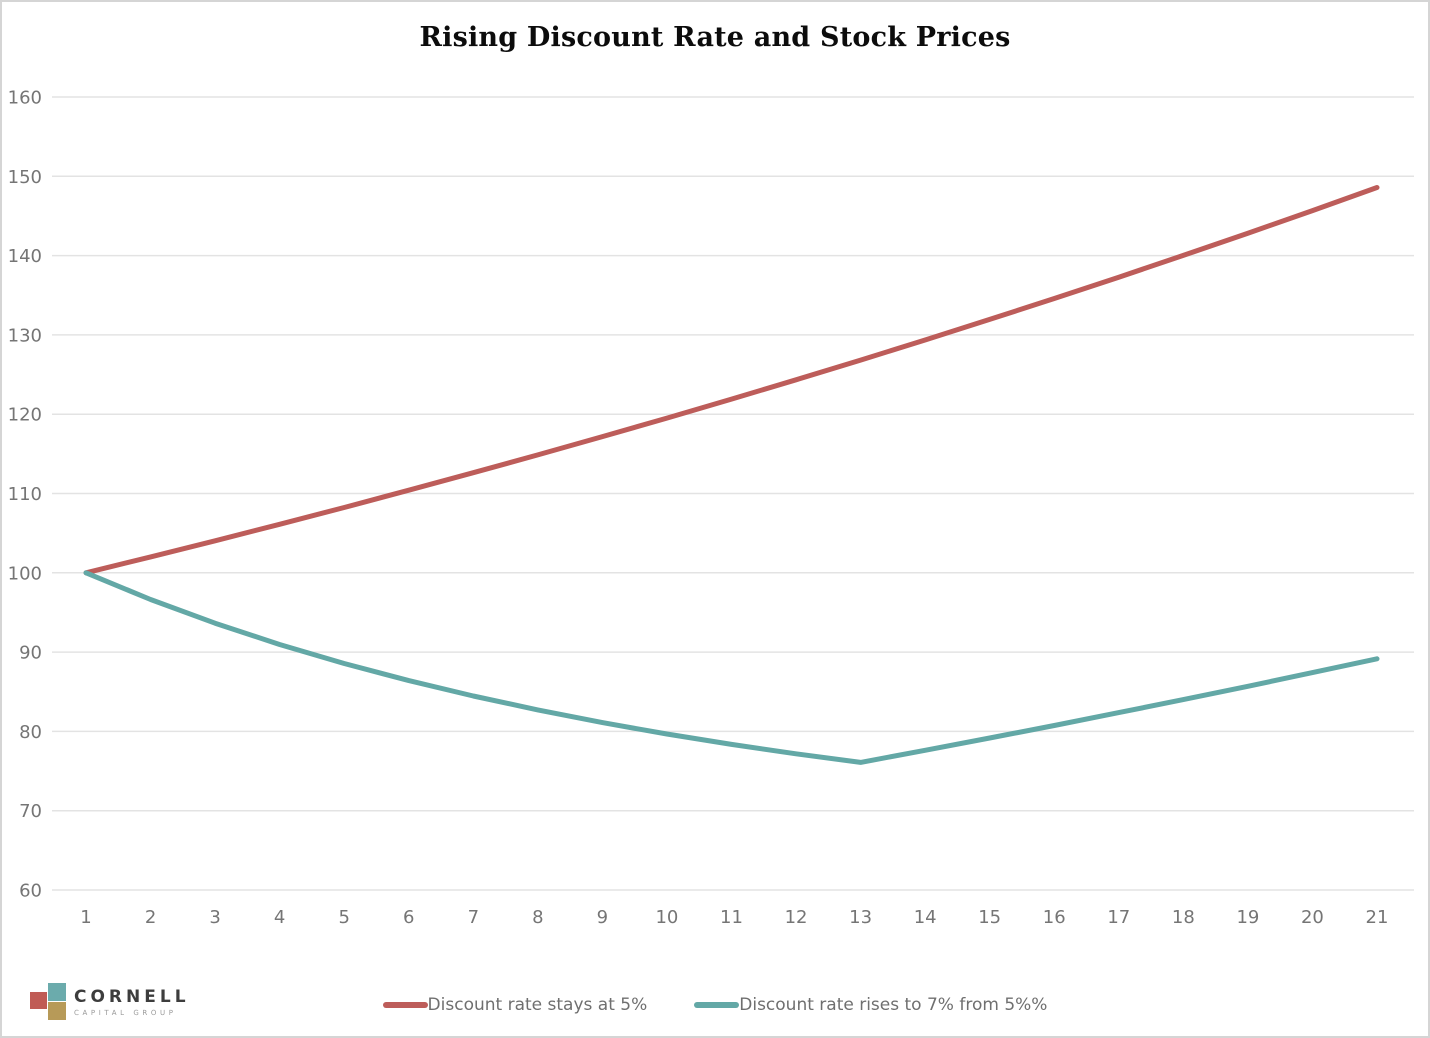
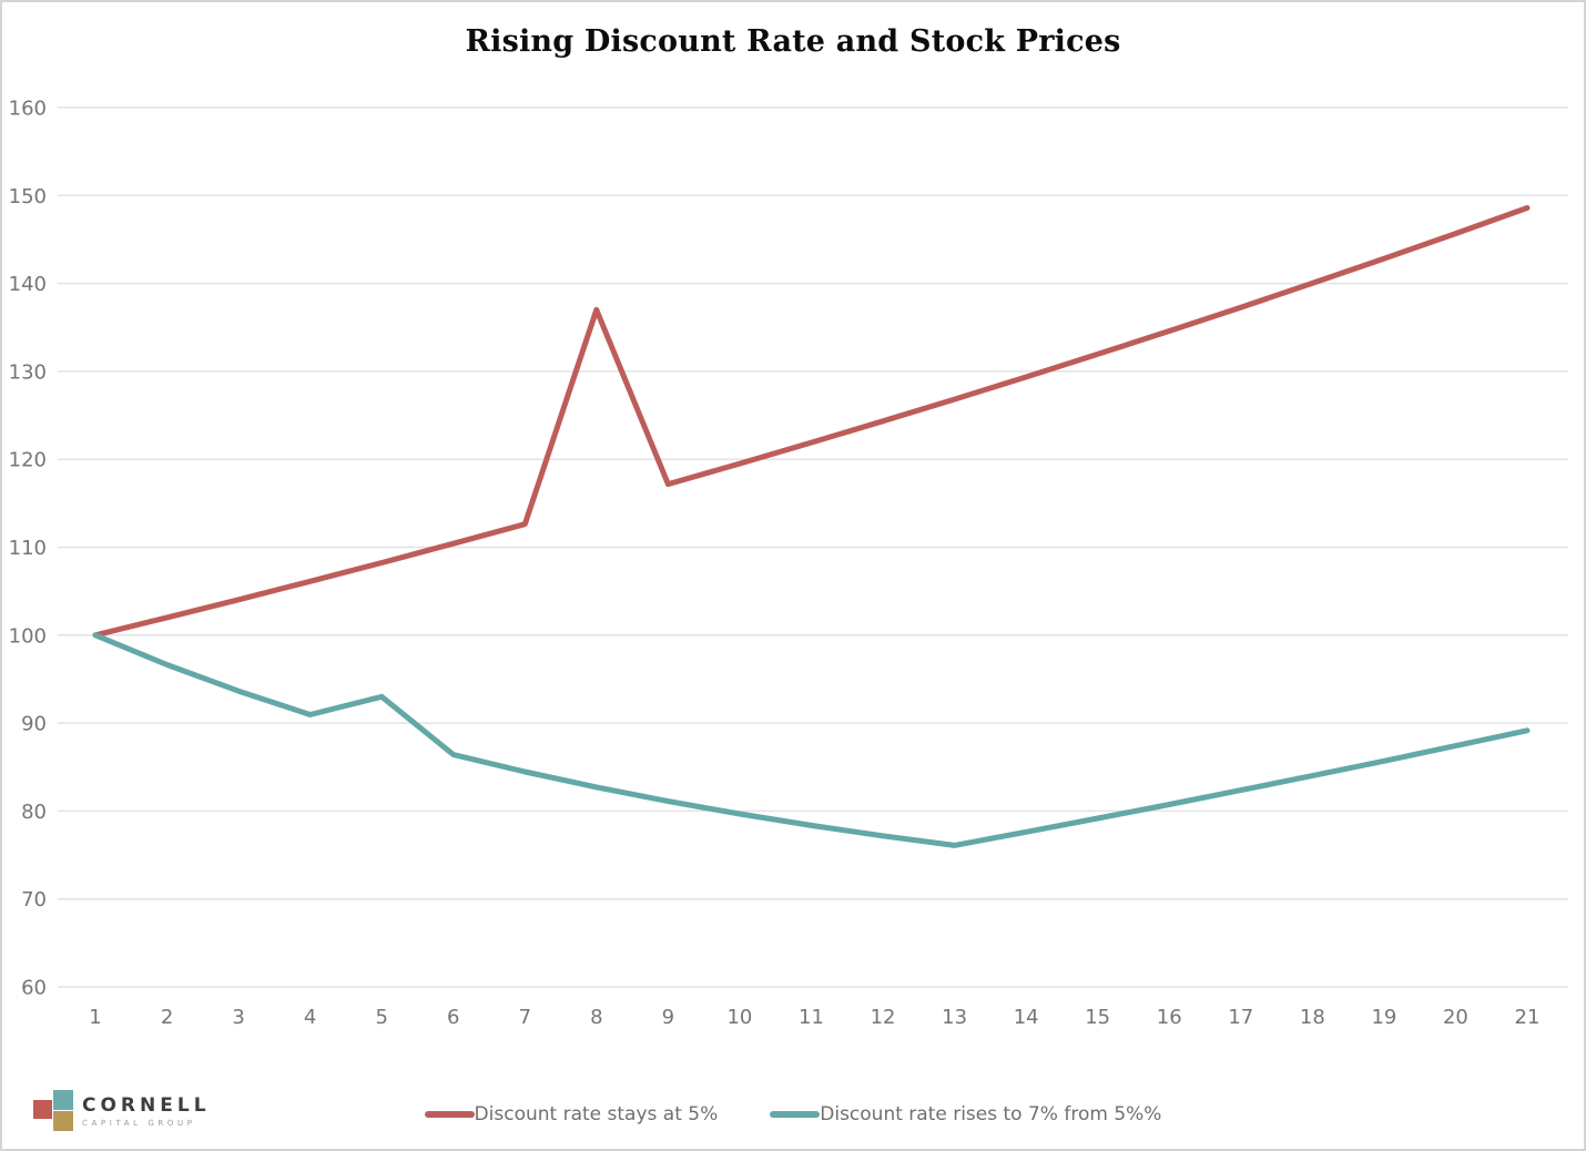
Discount rate rises to 7% from 5%%/5: 89 -> 93
Discount rate stays at 5%/8: 115 -> 137
